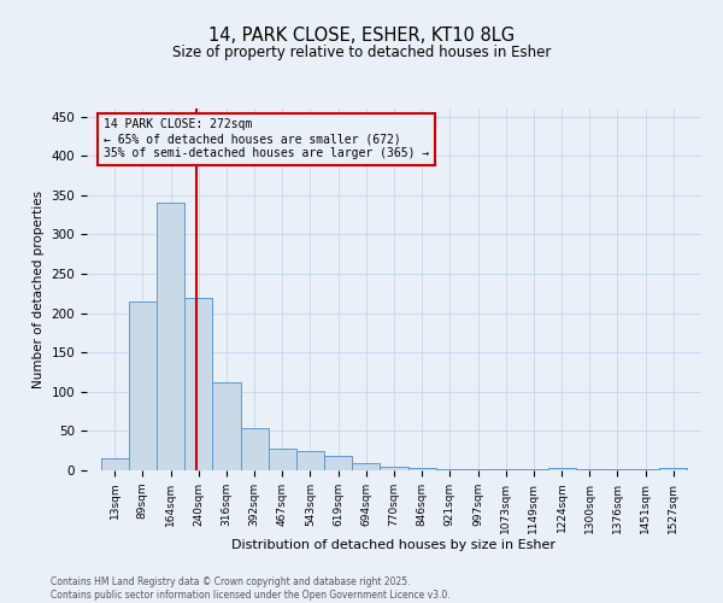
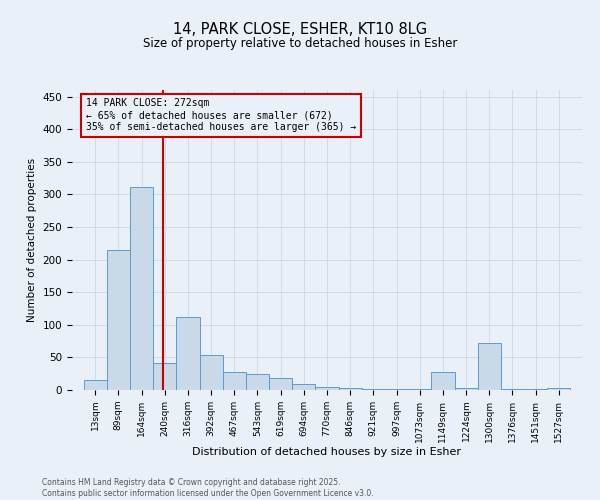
164sqm: 340 -> 312
240sqm: 220 -> 42
1149sqm: 1 -> 28
1300sqm: 1 -> 72
